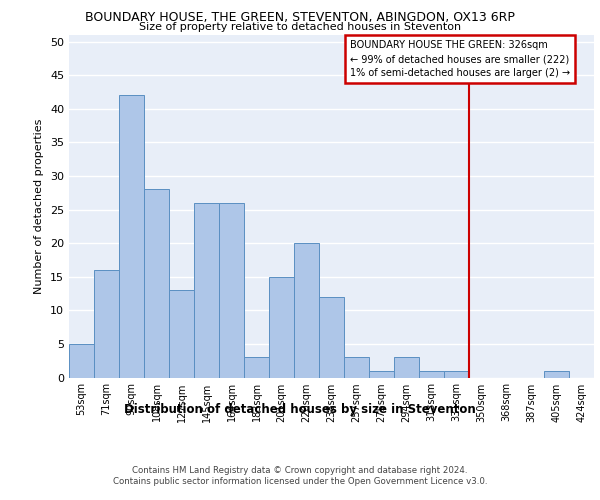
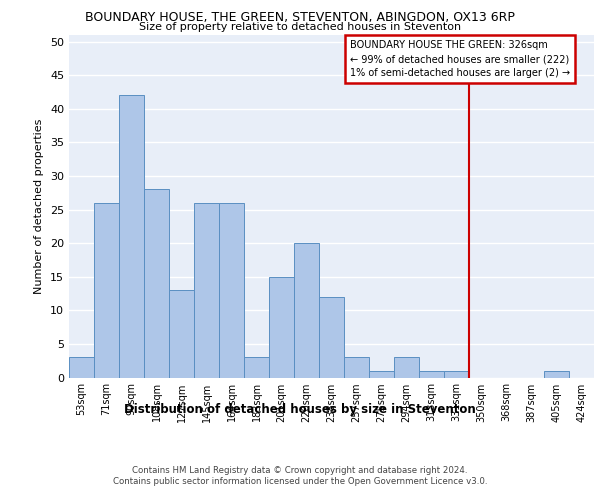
53sqm: 5 -> 3
71sqm: 16 -> 26
